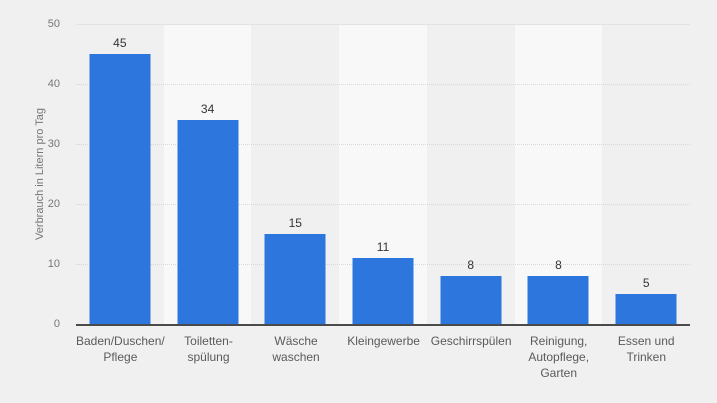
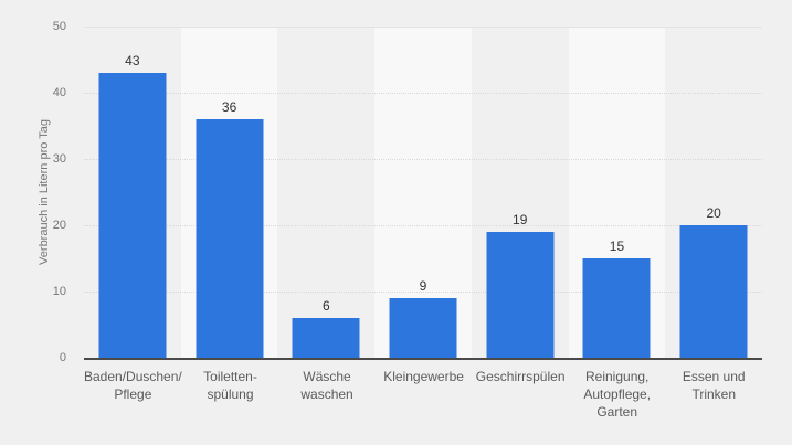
Baden/Duschen/ Pflege: 45 -> 43
Toiletten- spülung: 34 -> 36
Wäsche waschen: 15 -> 6
Kleingewerbe: 11 -> 9
Geschirrspülen: 8 -> 19
Reinigung, Autopflege, Garten: 8 -> 15
Essen und Trinken: 5 -> 20
